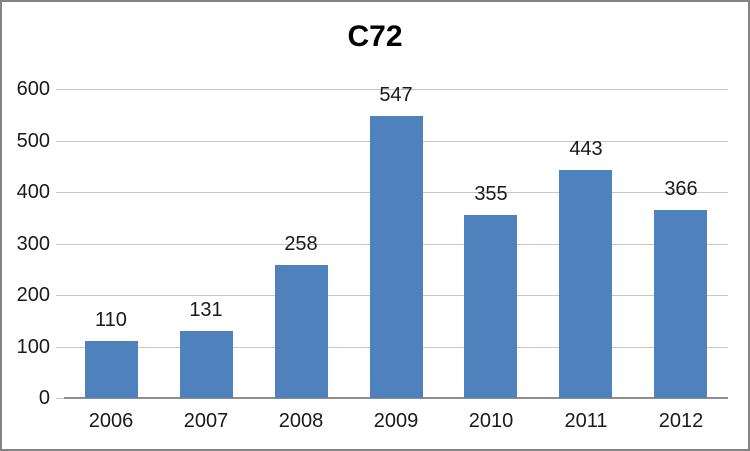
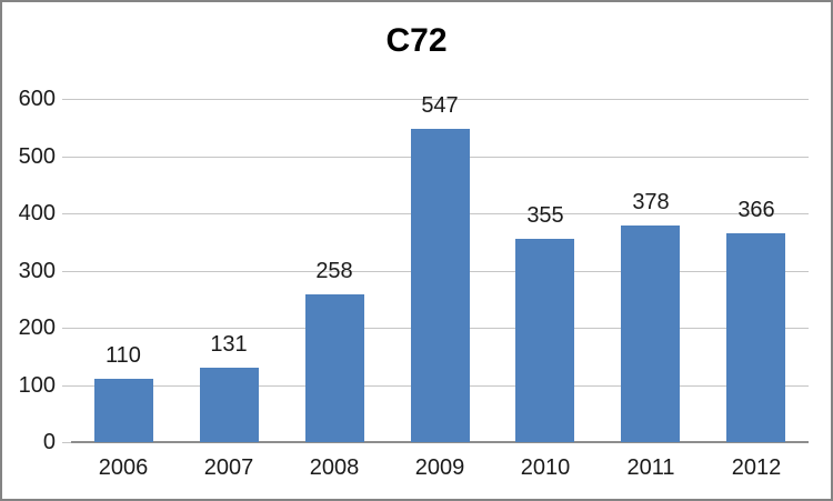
2011: 443 -> 378
